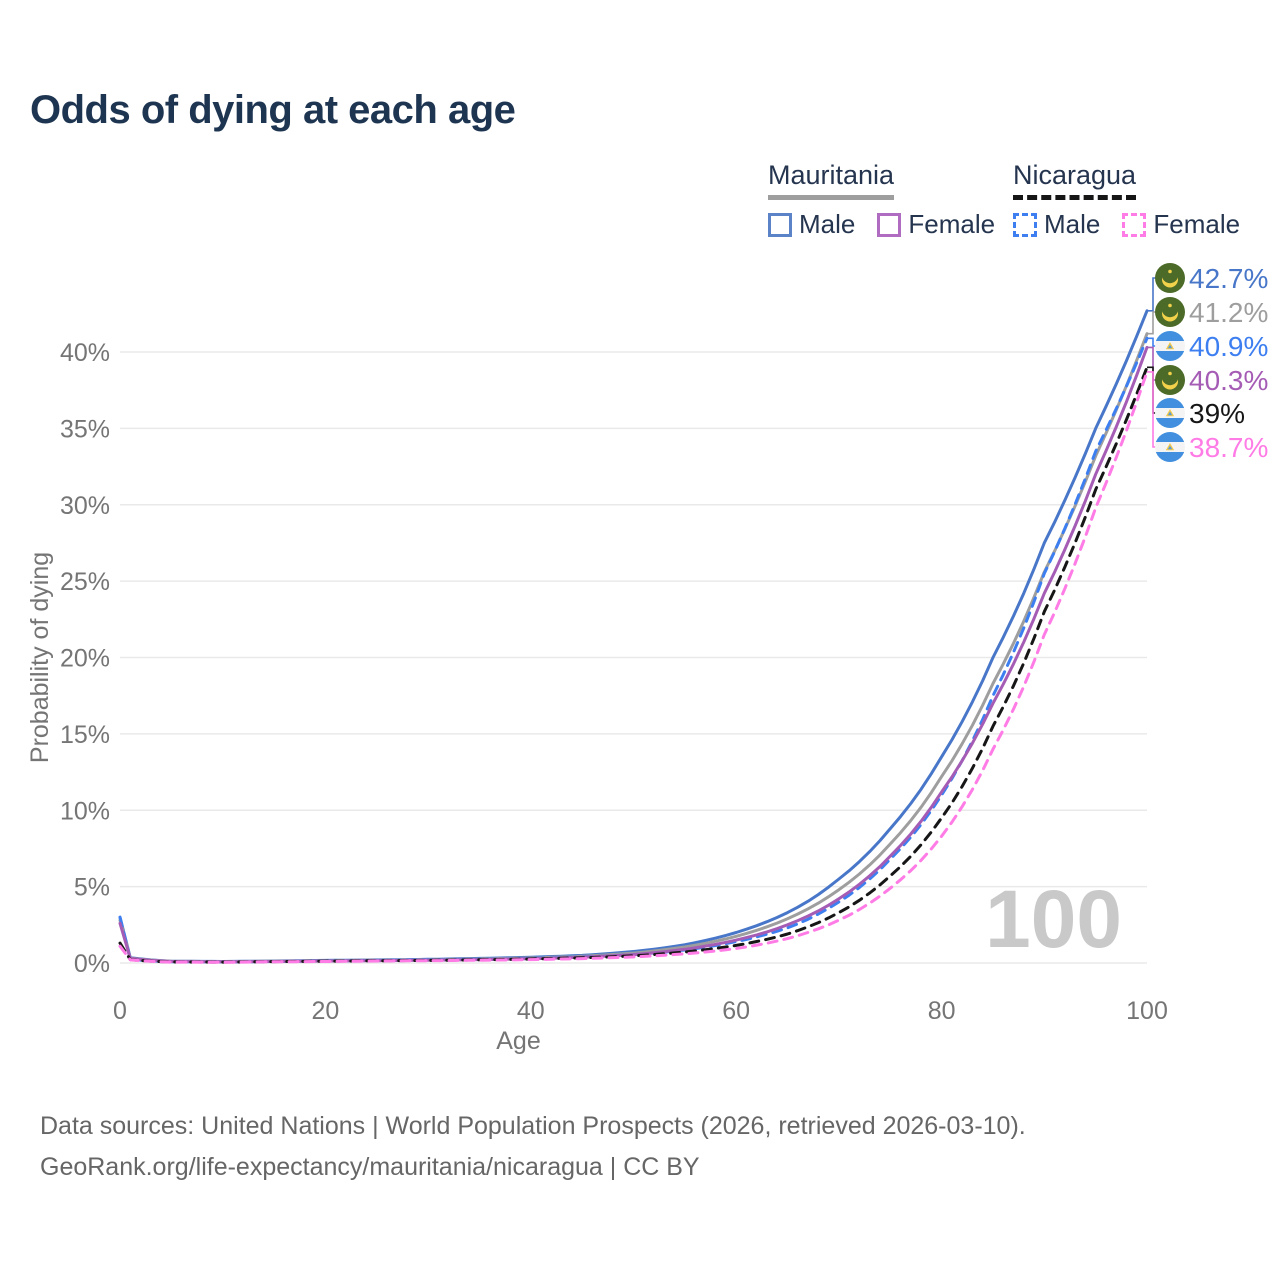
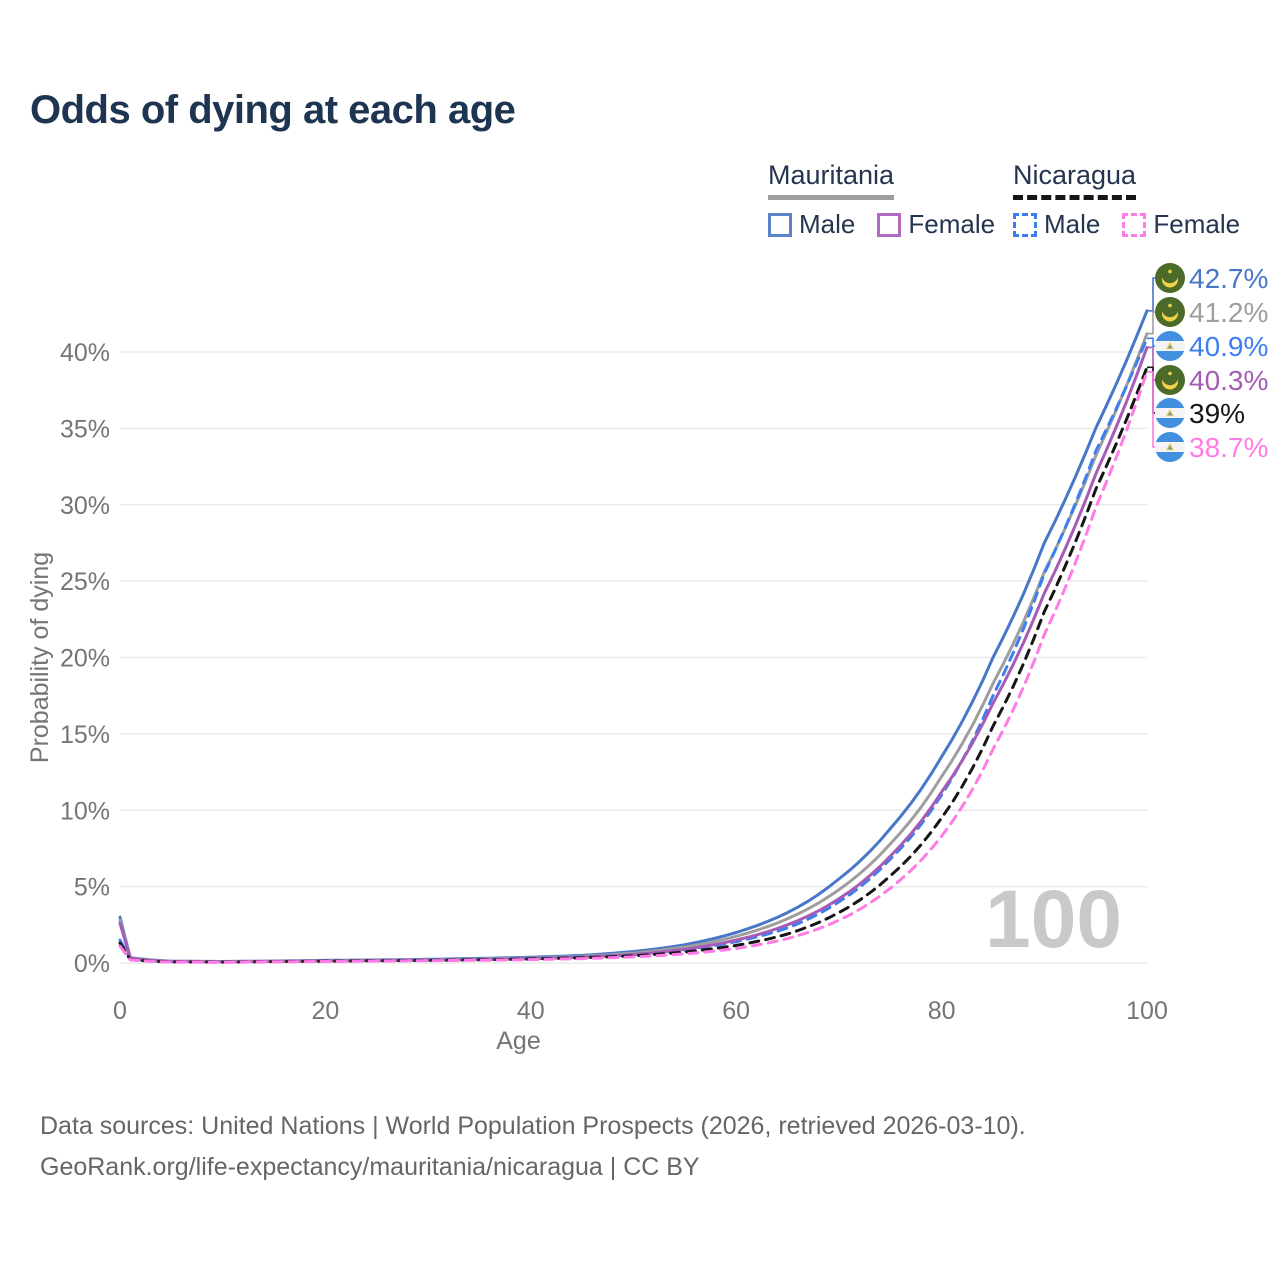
Nicaragua Male/0: 3.0% -> 1.5%
